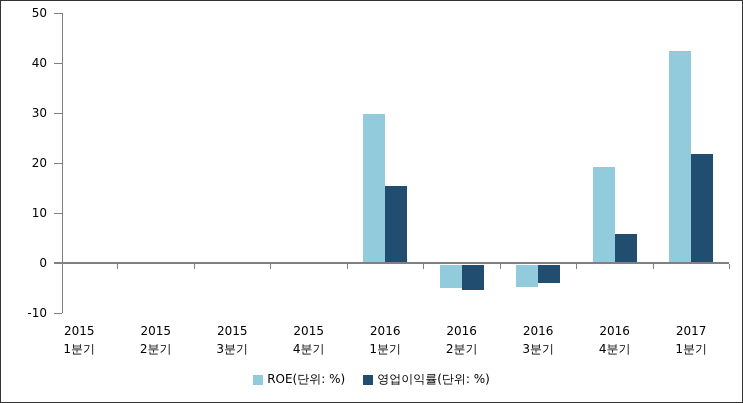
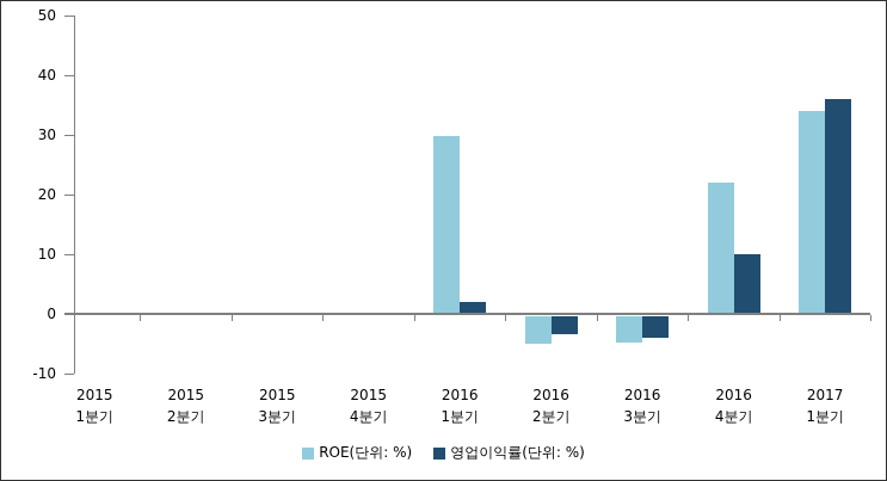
영업이익률(단위: %)/2016 1분기: 16 -> 2
영업이익률(단위: %)/2016 2분기: -5 -> -3
ROE(단위: %)/2016 4분기: 19 -> 22
영업이익률(단위: %)/2016 4분기: 6 -> 10
ROE(단위: %)/2017 1분기: 42 -> 34
영업이익률(단위: %)/2017 1분기: 22 -> 36
